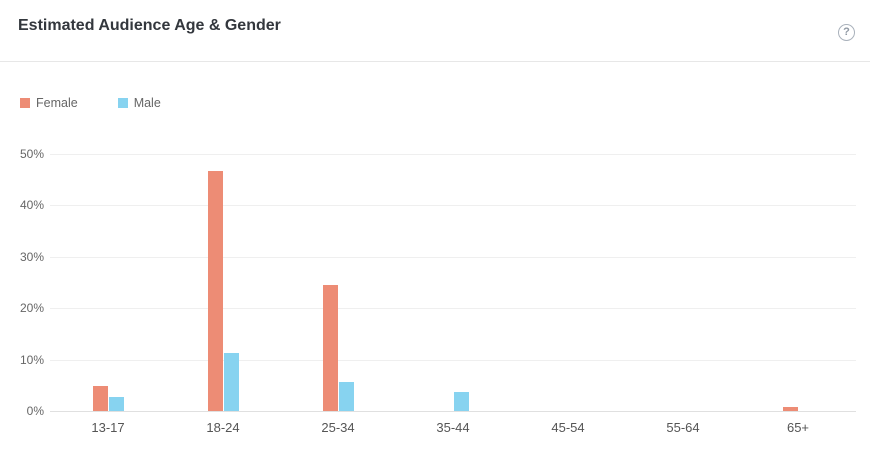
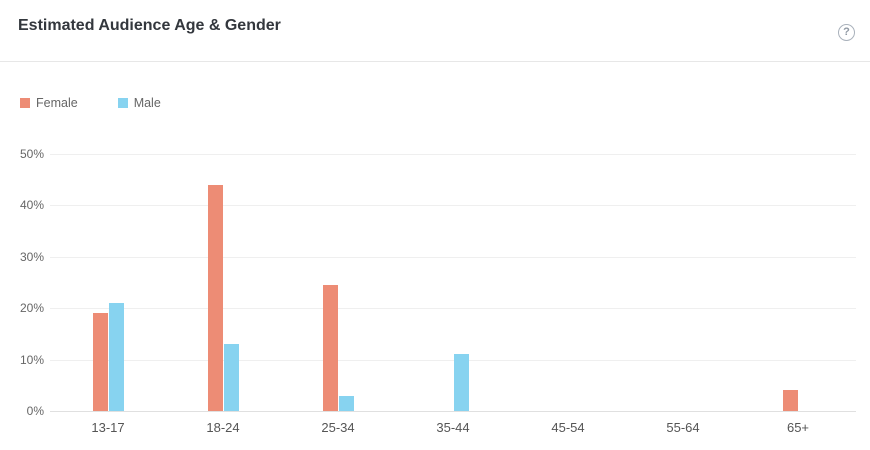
Female/13-17: 5% -> 19%
Male/13-17: 3% -> 21%
Female/18-24: 47% -> 44%
Male/18-24: 11% -> 13%
Male/25-34: 6% -> 3%
Male/35-44: 4% -> 11%
Female/65+: 1% -> 4%
